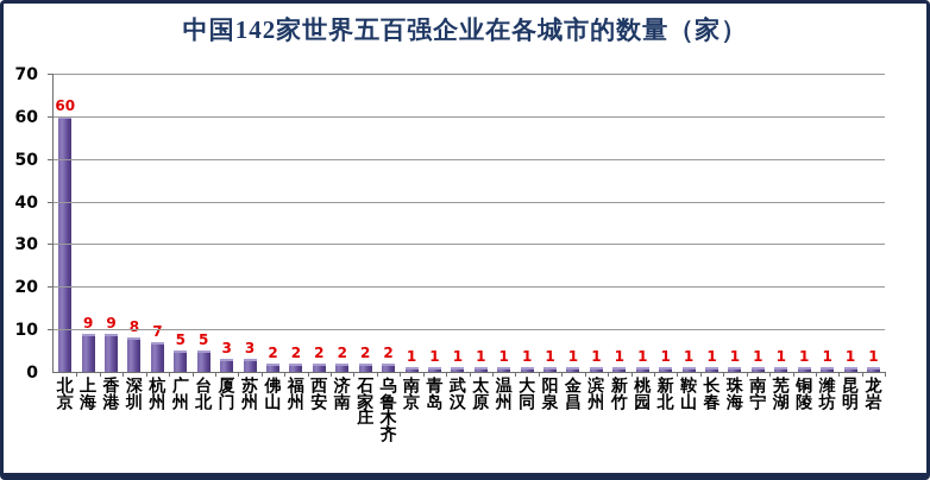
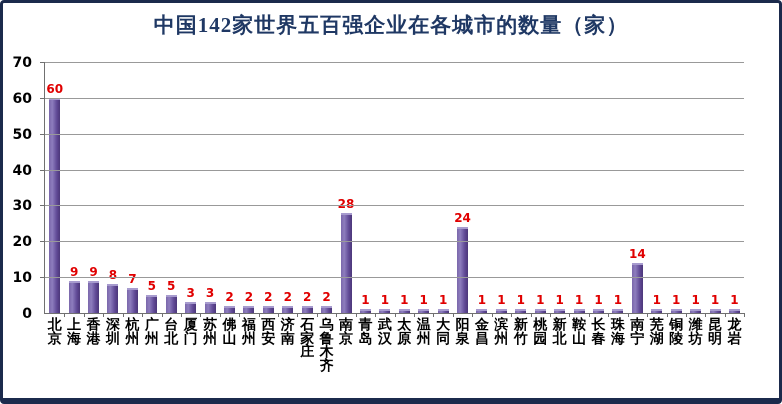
南京: 1 -> 28
阳泉: 1 -> 24
南宁: 1 -> 14
